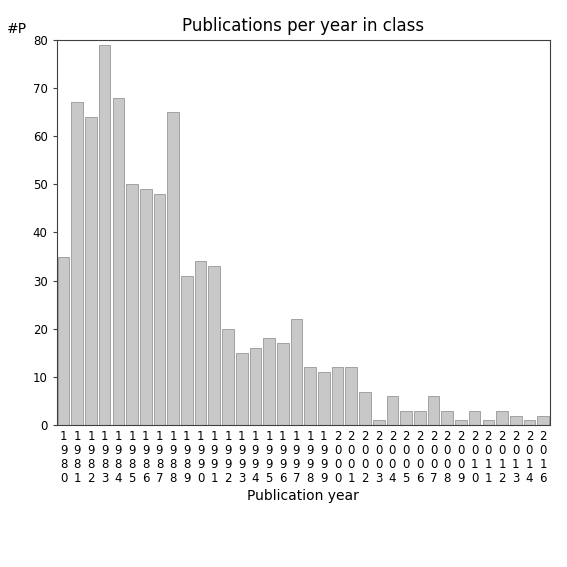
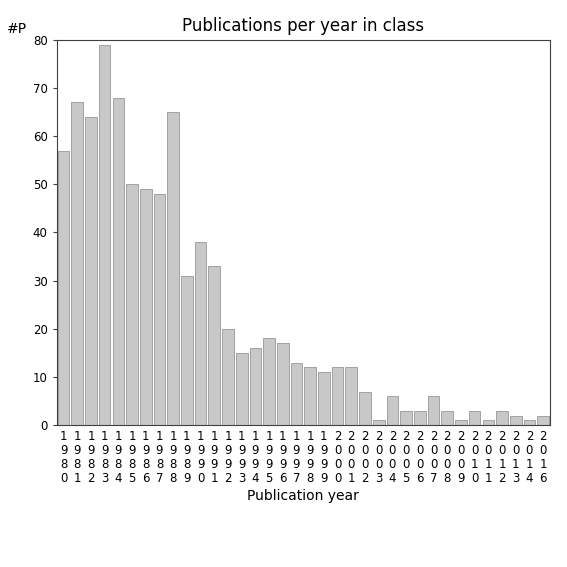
1 9 8 0: 35 -> 57
1 9 9 0: 34 -> 38
1 9 9 7: 22 -> 13
